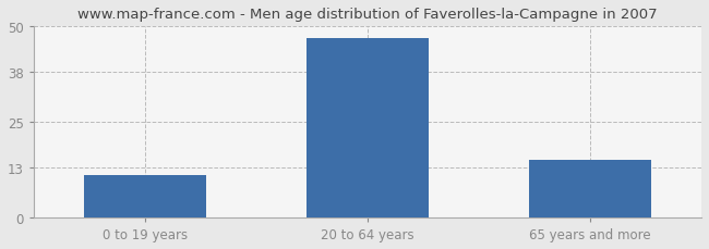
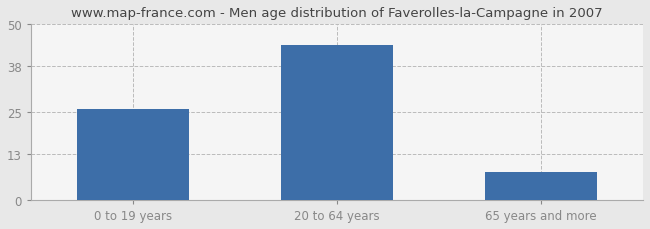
0 to 19 years: 11 -> 26
20 to 64 years: 47 -> 44
65 years and more: 15 -> 8
